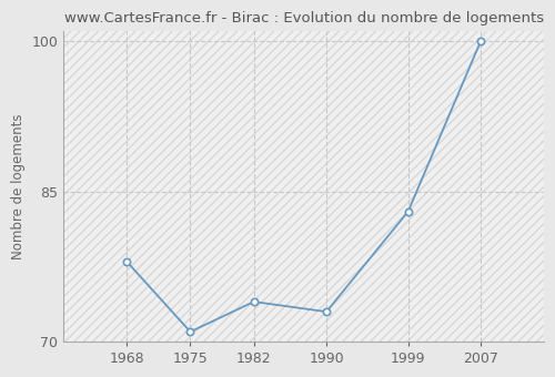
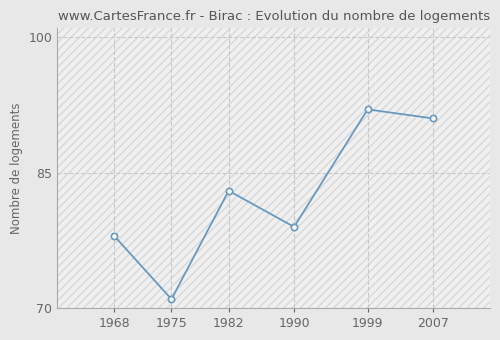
1982: 74 -> 83
1990: 73 -> 79
1999: 83 -> 92
2007: 100 -> 91
